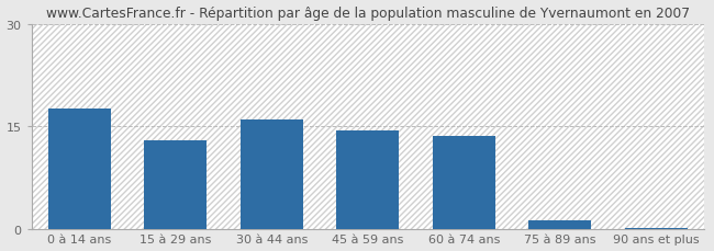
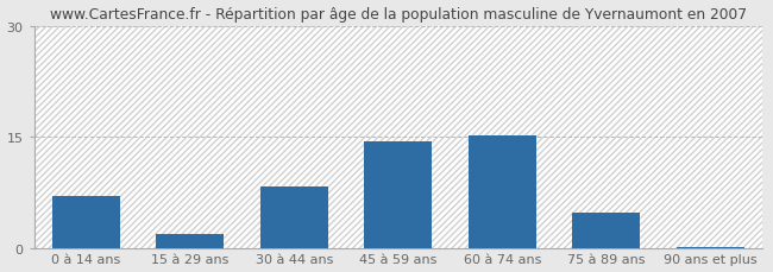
0 à 14 ans: 17.5 -> 7.0
15 à 29 ans: 13.0 -> 1.8
30 à 44 ans: 16.0 -> 8.2
60 à 74 ans: 13.5 -> 15.2
75 à 89 ans: 1.2 -> 4.8
